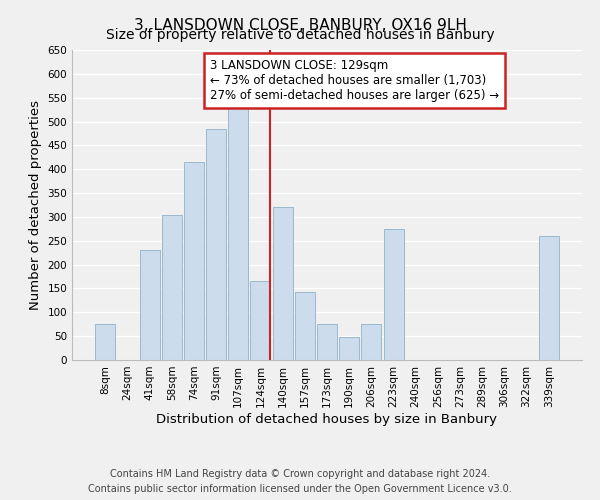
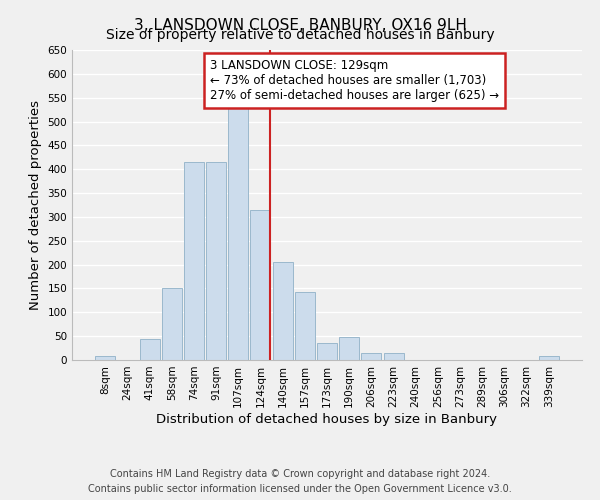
8sqm: 75 -> 8
41sqm: 230 -> 44
58sqm: 305 -> 150
91sqm: 485 -> 416
124sqm: 165 -> 315
140sqm: 320 -> 205
173sqm: 75 -> 35
206sqm: 75 -> 14
223sqm: 275 -> 14
339sqm: 260 -> 8
